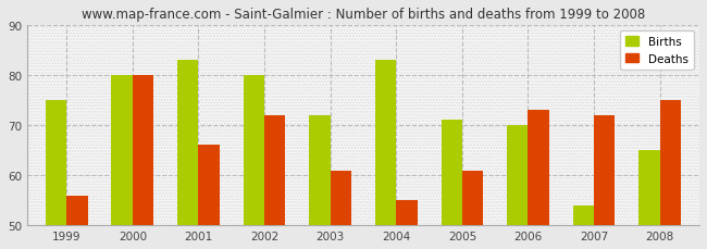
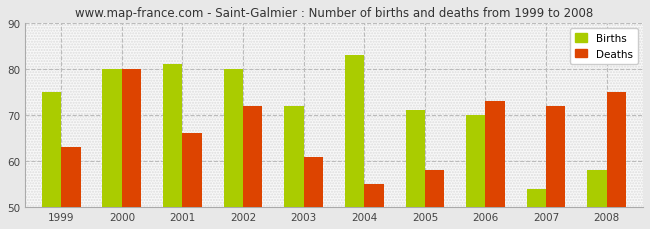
Deaths/1999: 56 -> 63
Births/2001: 83 -> 81
Deaths/2005: 61 -> 58
Births/2008: 65 -> 58
